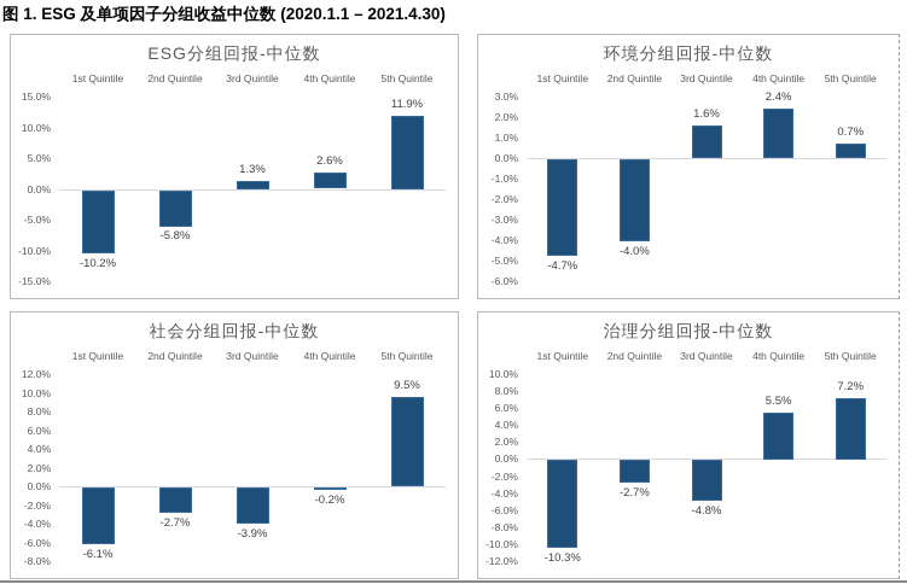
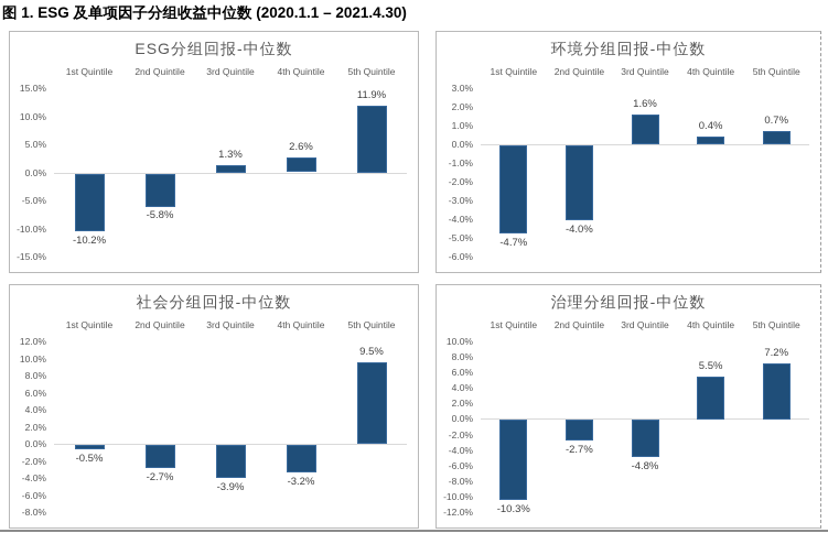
环境分组回报-中位数/4th Quintile: 2.4% -> 0.4%
社会分组回报-中位数/1st Quintile: -6.1% -> -0.5%
社会分组回报-中位数/4th Quintile: -0.2% -> -3.2%
